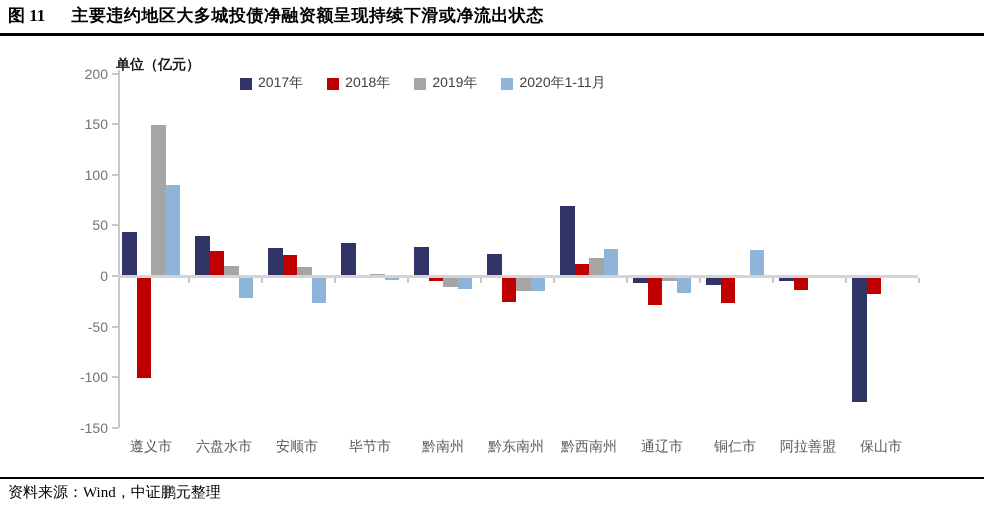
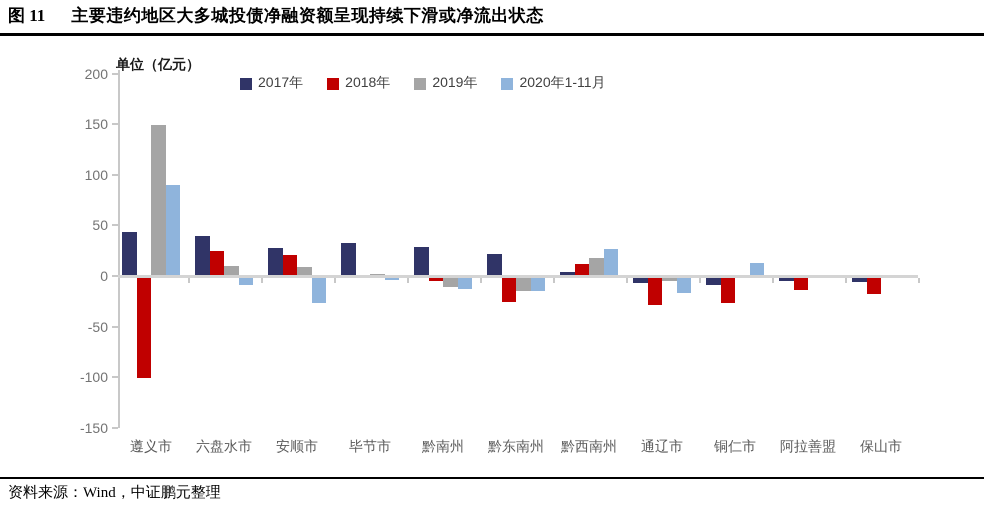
2020年1-11月/六盘水市: -21 -> -8
2017年/黔西南州: 69 -> 4
2020年1-11月/铜仁市: 26 -> 13
2017年/保山市: -123 -> -5
